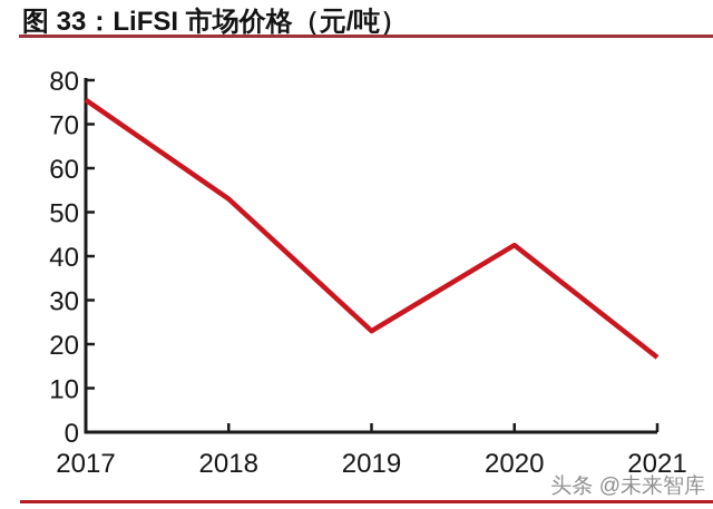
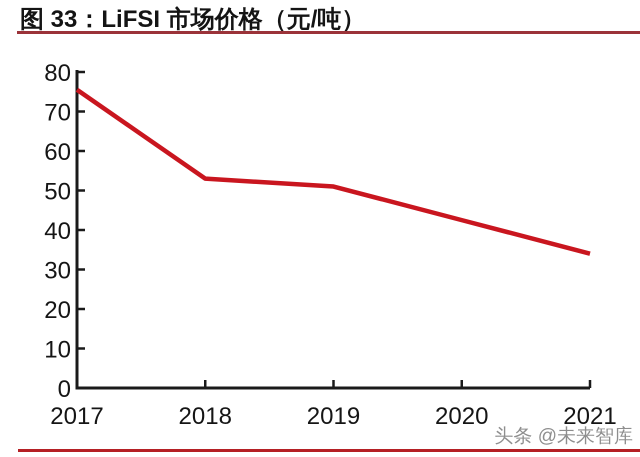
2019: 23 -> 51
2021: 17 -> 34
